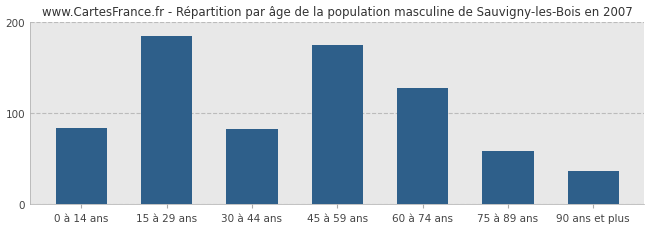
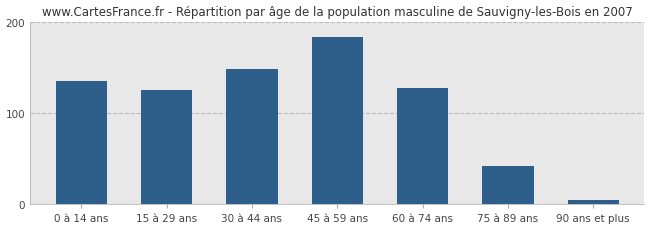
0 à 14 ans: 84 -> 135
15 à 29 ans: 184 -> 125
30 à 44 ans: 82 -> 148
45 à 59 ans: 174 -> 183
75 à 89 ans: 58 -> 42
90 ans et plus: 36 -> 5
